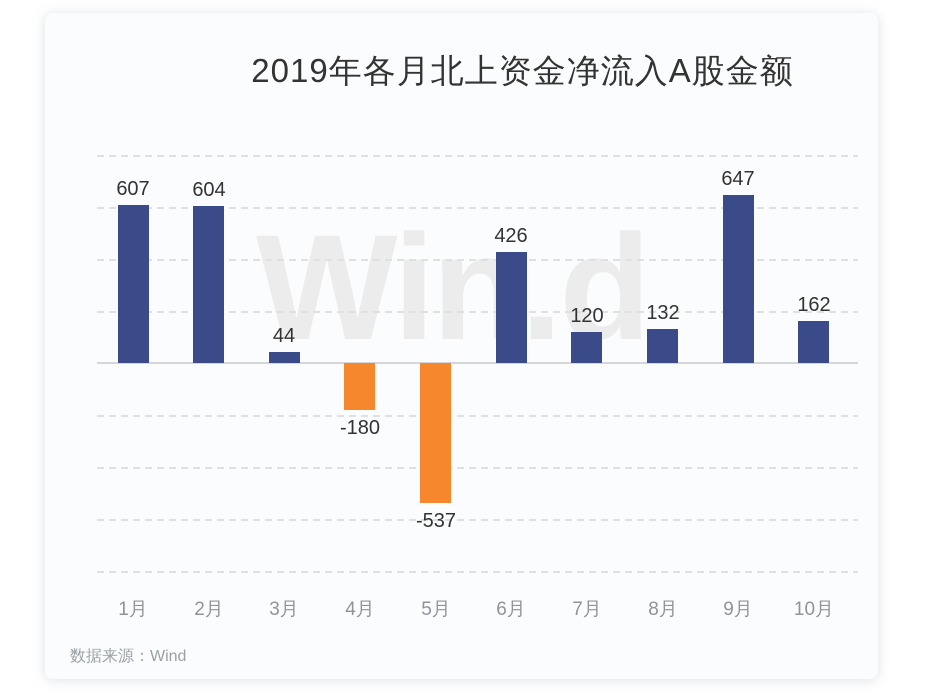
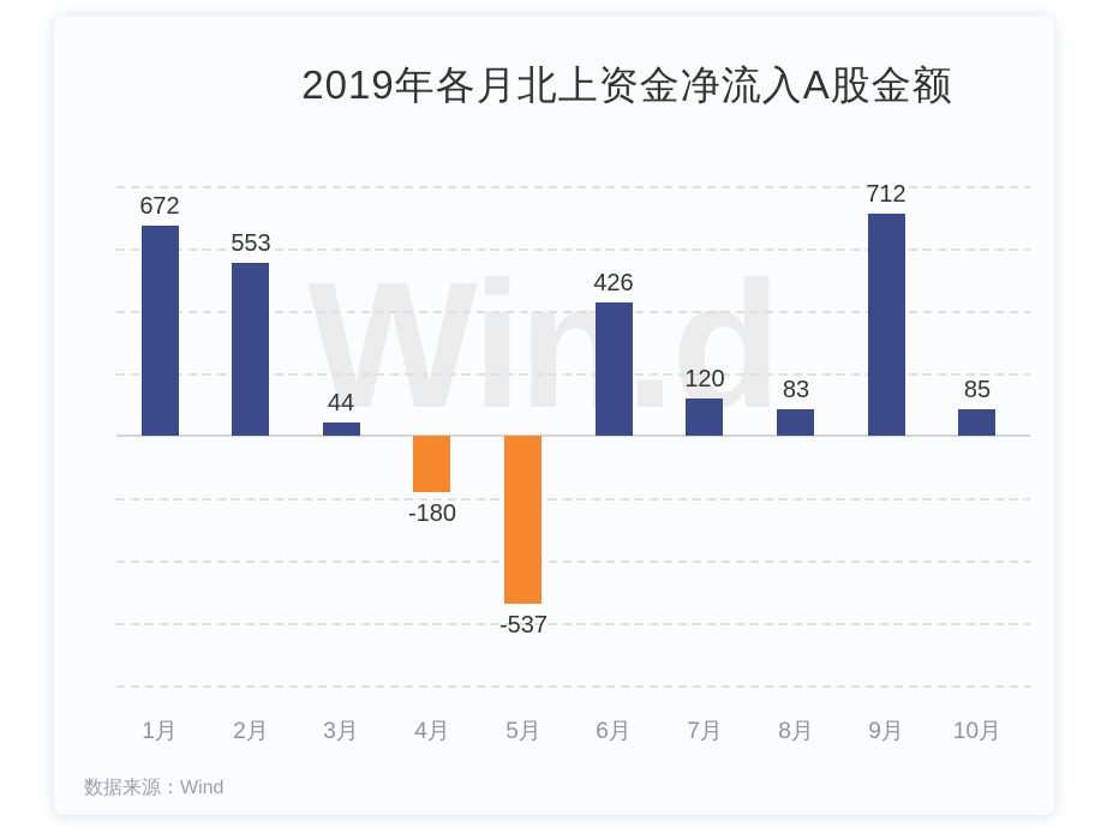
1月: 607 -> 672
2月: 604 -> 553
8月: 132 -> 83
9月: 647 -> 712
10月: 162 -> 85
